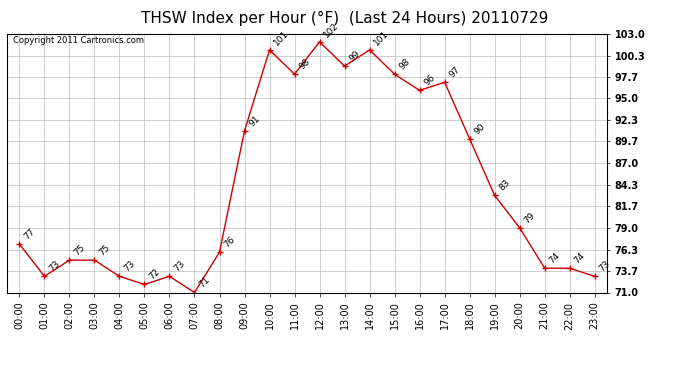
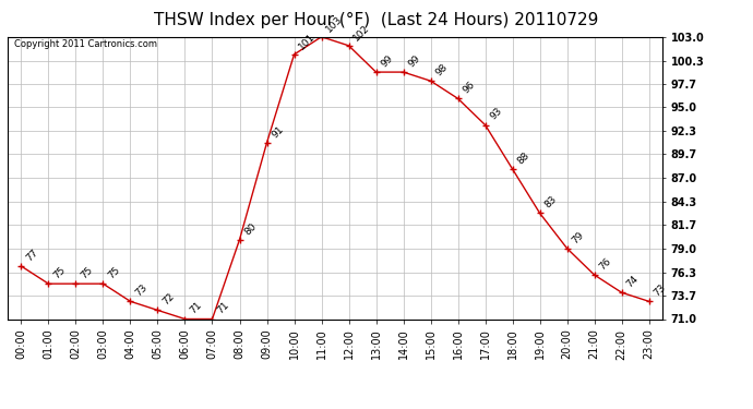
01:00: 73 -> 75
06:00: 73 -> 71
08:00: 76 -> 80
11:00: 98 -> 103
14:00: 101 -> 99
17:00: 97 -> 93
18:00: 90 -> 88
21:00: 74 -> 76
